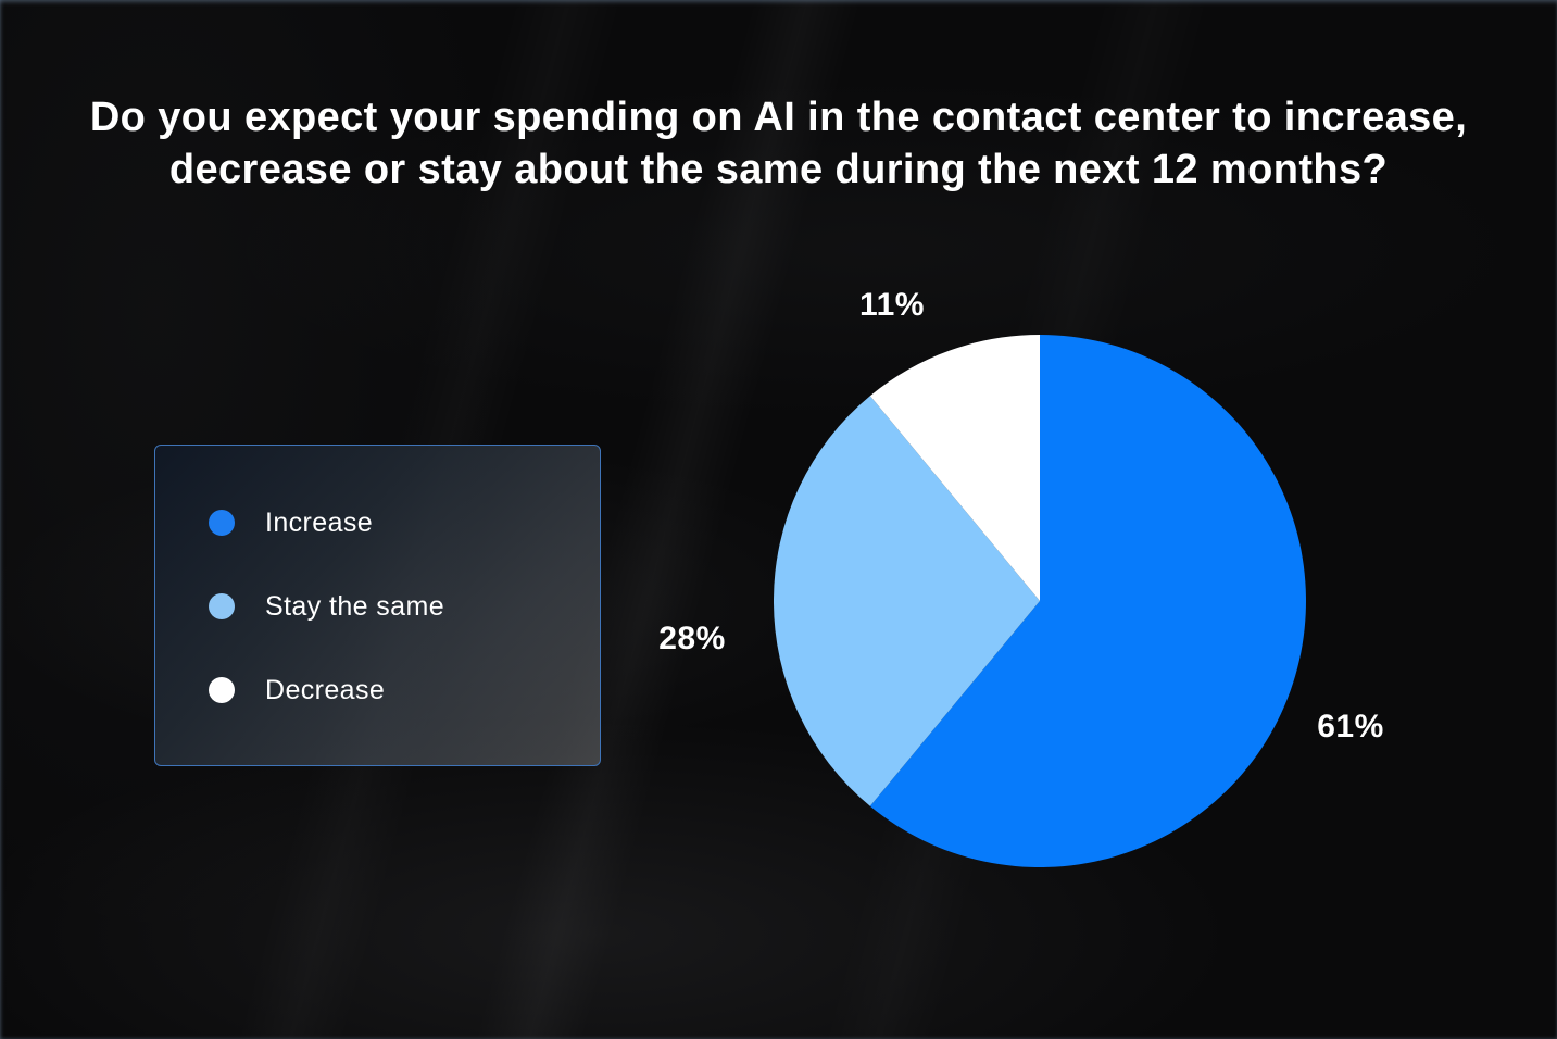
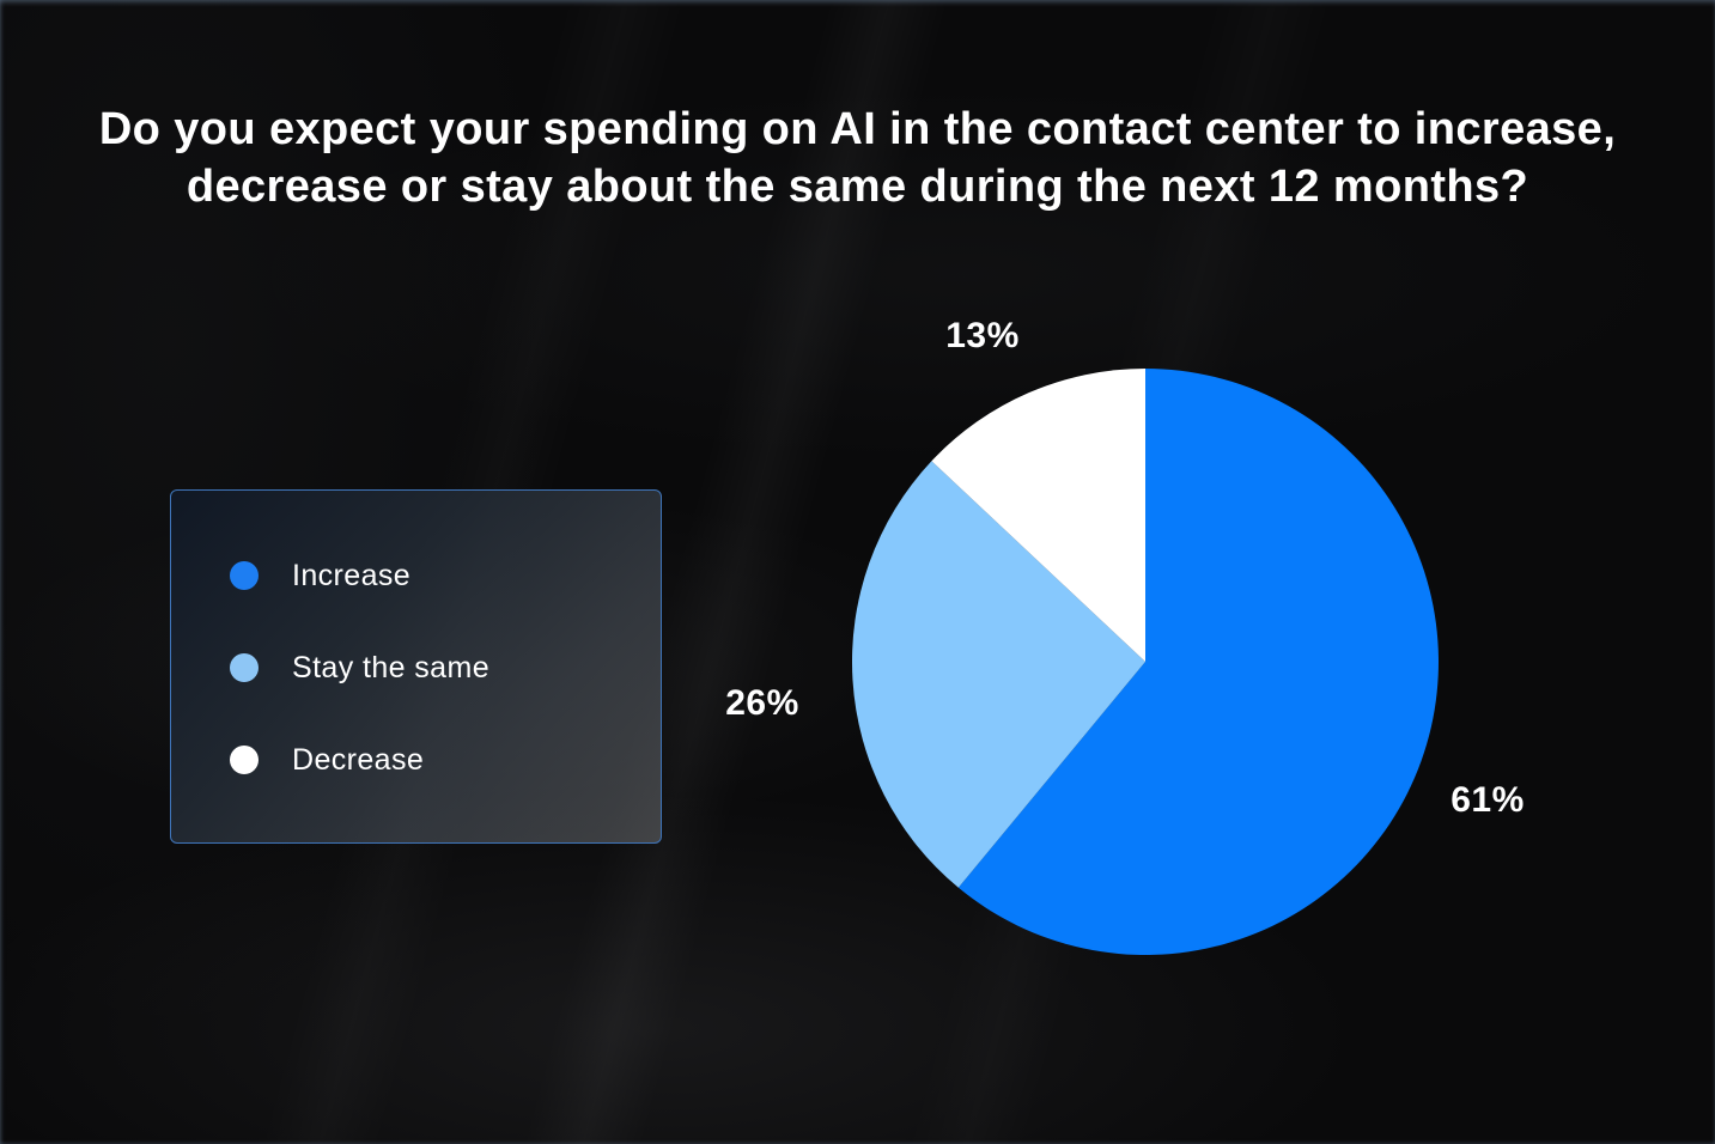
Stay the same: 28% -> 26%
Decrease: 11% -> 13%
